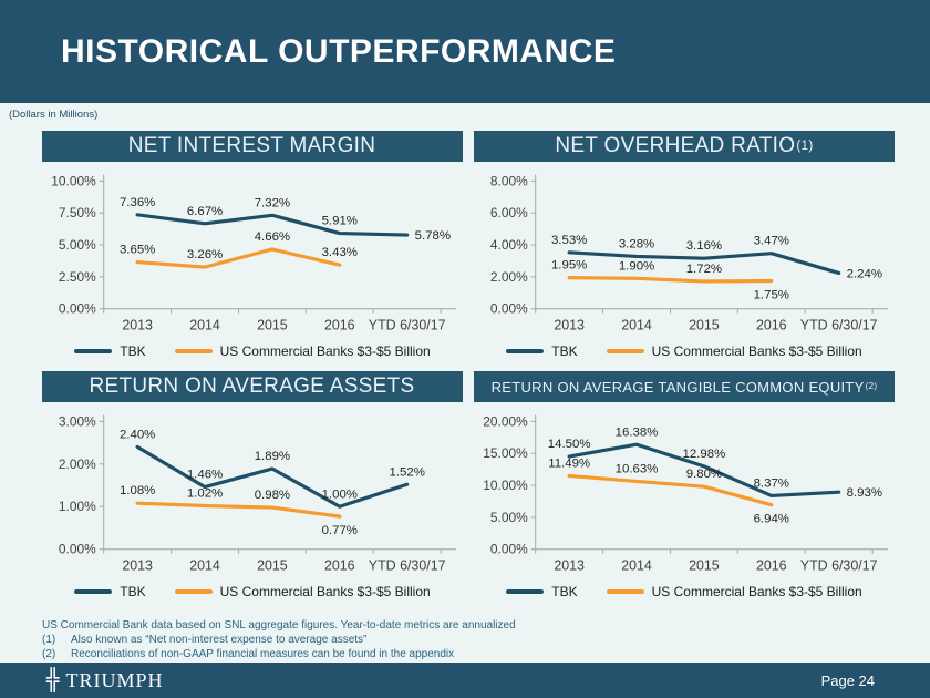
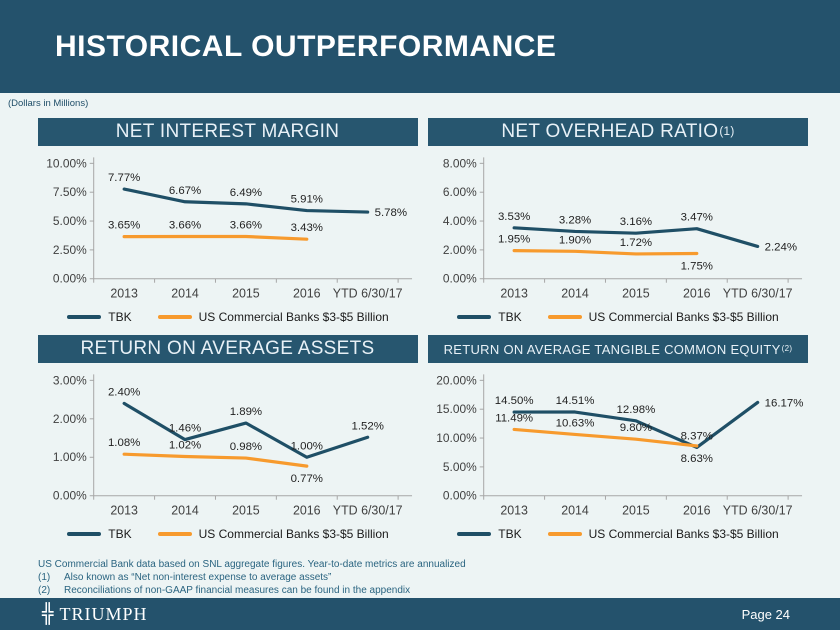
NET INTEREST MARGIN/TBK/2013: 7.36% -> 7.77%
NET INTEREST MARGIN/US Commercial Banks $3-$5 Billion/2014: 3.26% -> 3.66%
NET INTEREST MARGIN/TBK/2015: 7.32% -> 6.49%
NET INTEREST MARGIN/US Commercial Banks $3-$5 Billion/2015: 4.66% -> 3.66%
RETURN ON AVERAGE TANGIBLE COMMON EQUITY/TBK/2014: 16.38% -> 14.51%
RETURN ON AVERAGE TANGIBLE COMMON EQUITY/US Commercial Banks $3-$5 Billion/2016: 6.94% -> 8.63%
RETURN ON AVERAGE TANGIBLE COMMON EQUITY/TBK/YTD 6/30/17: 8.93% -> 16.17%
